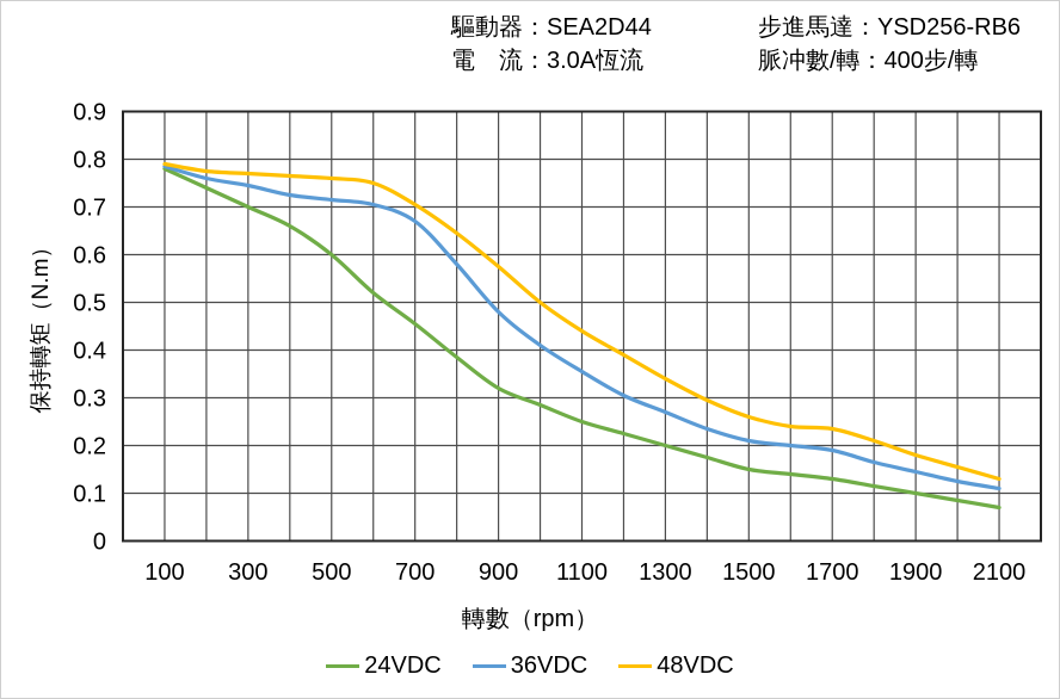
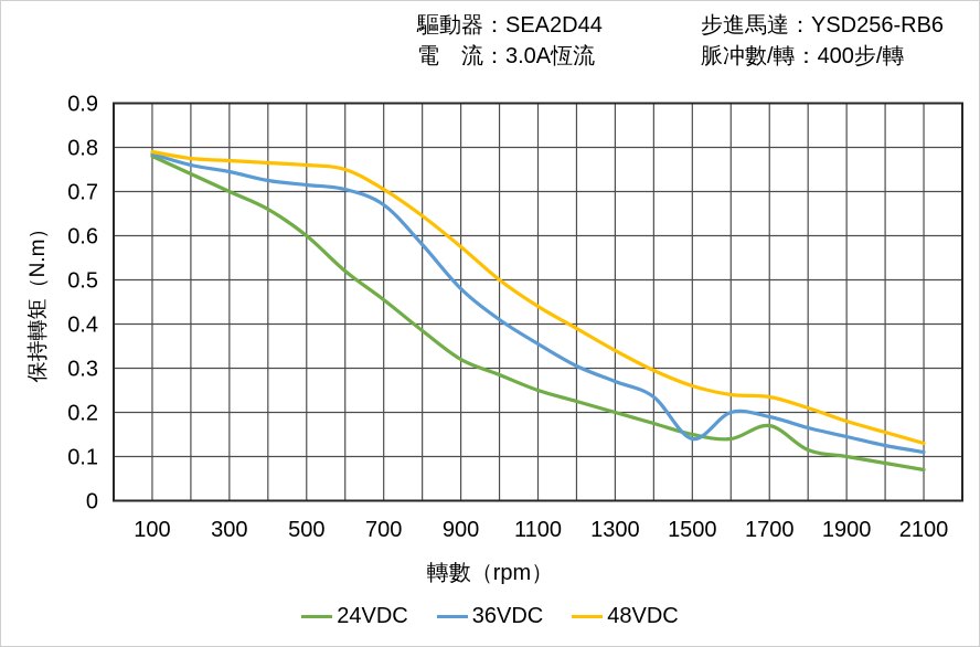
36VDC/1500: 0.21 -> 0.14
24VDC/1700: 0.13 -> 0.17
